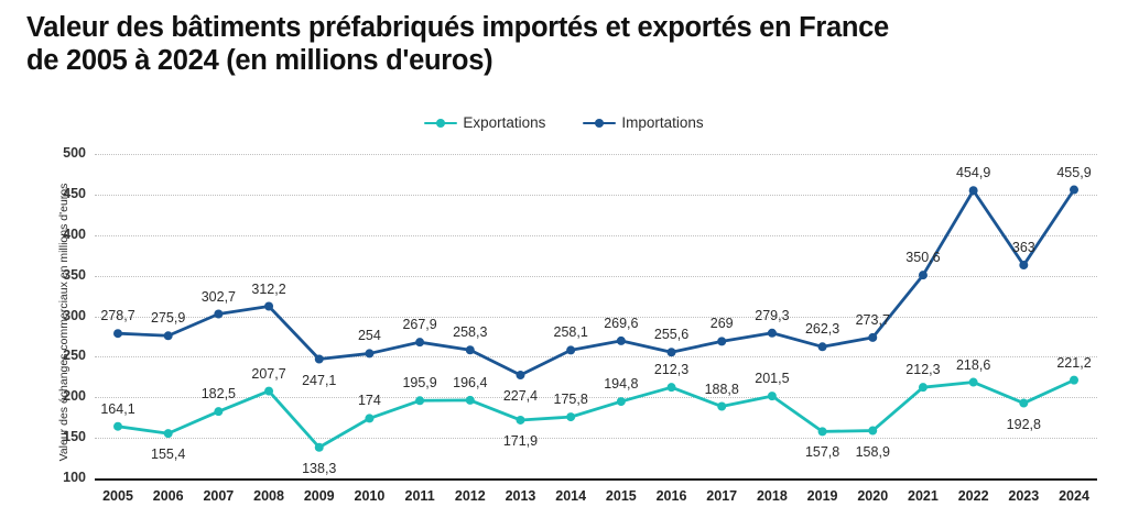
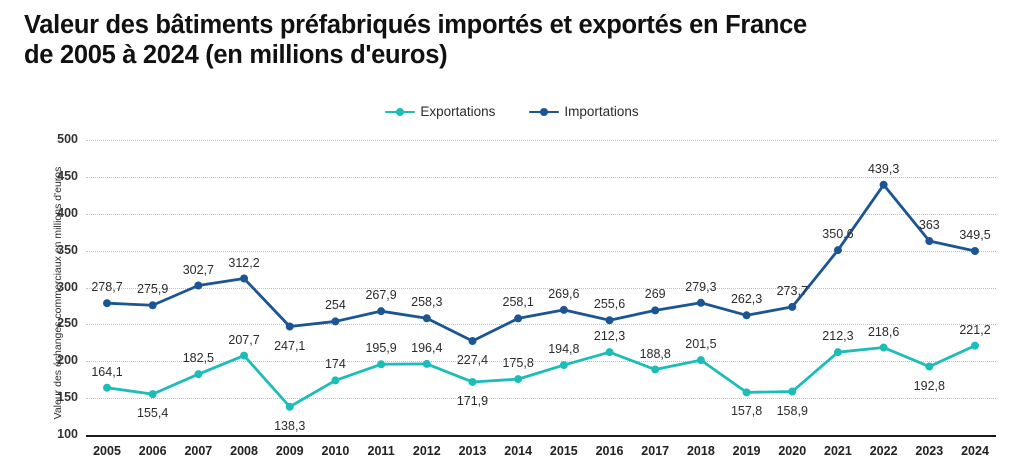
Importations/2022: 454,9 -> 439,3
Importations/2024: 455,9 -> 349,5
